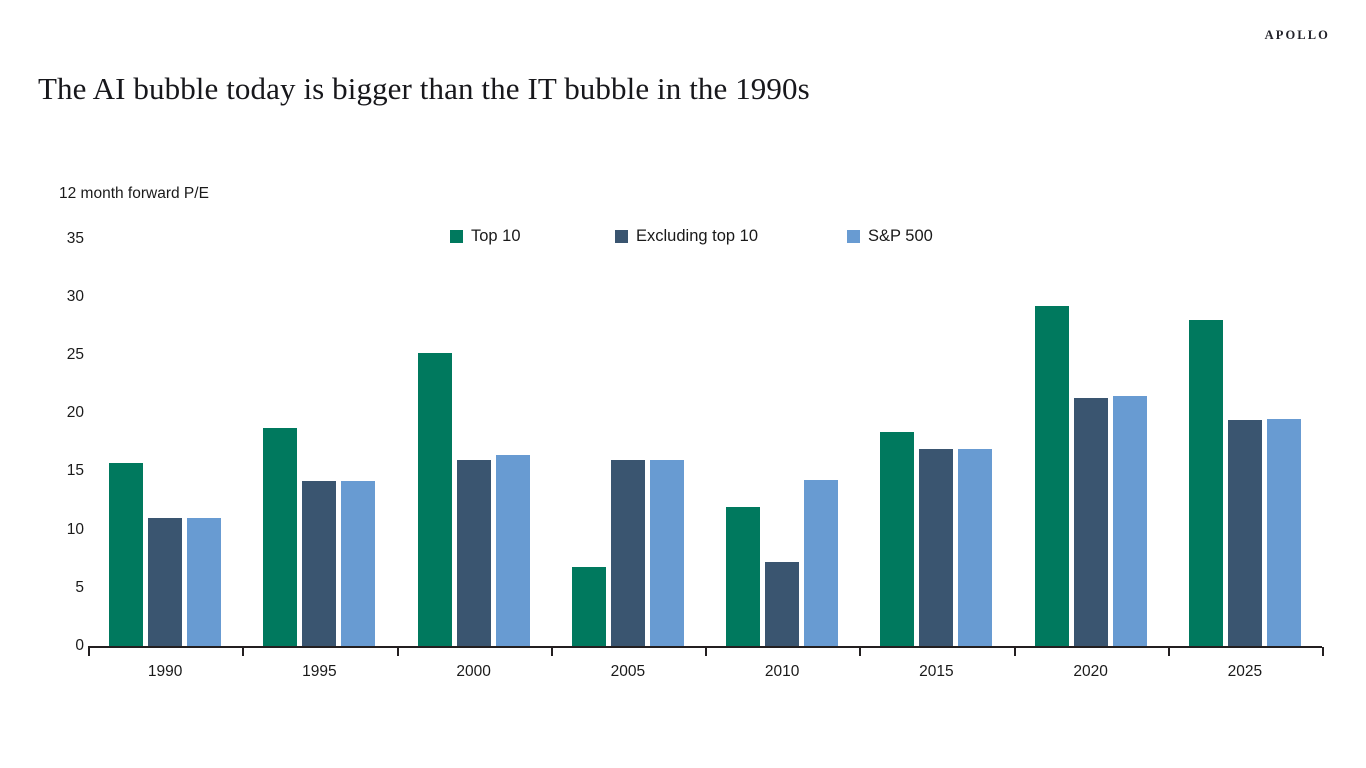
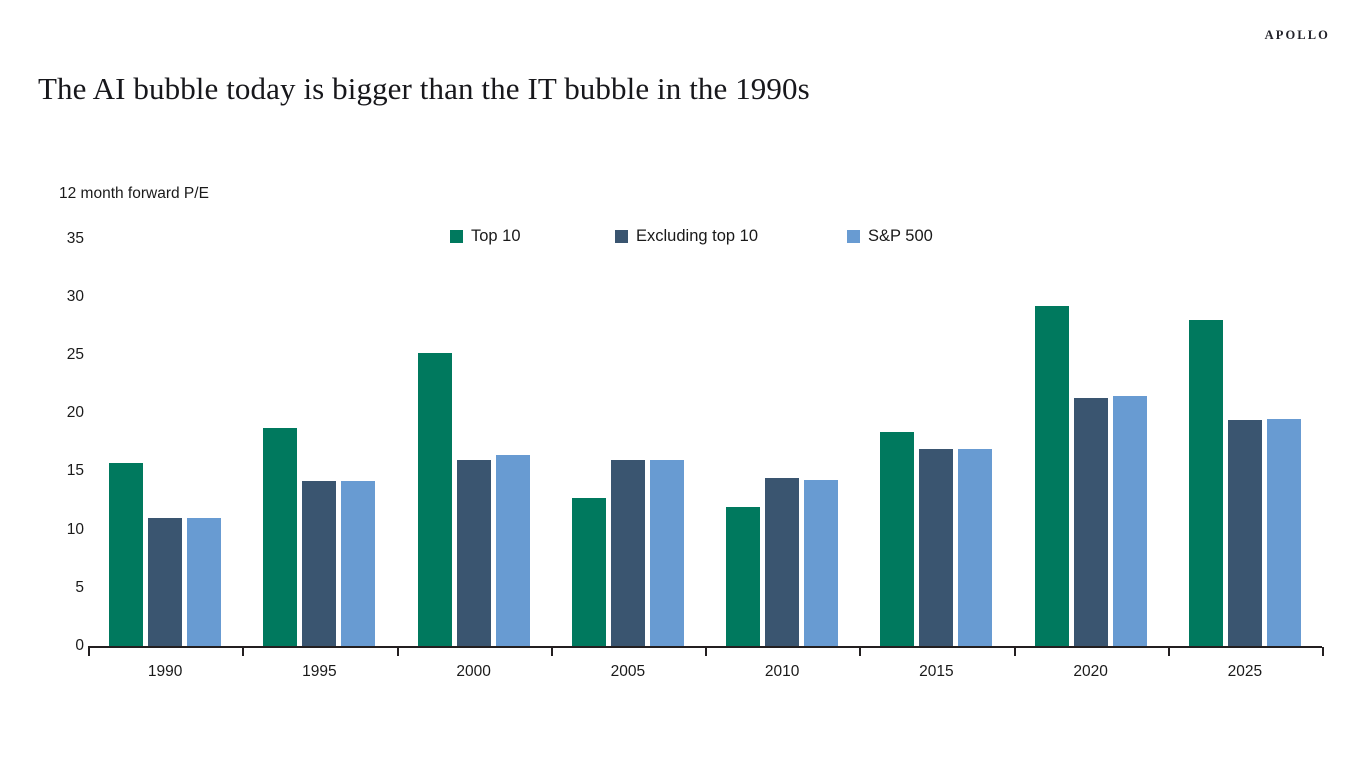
Top 10/2005: 6.8 -> 12.7
Excluding top 10/2010: 7.2 -> 14.4
